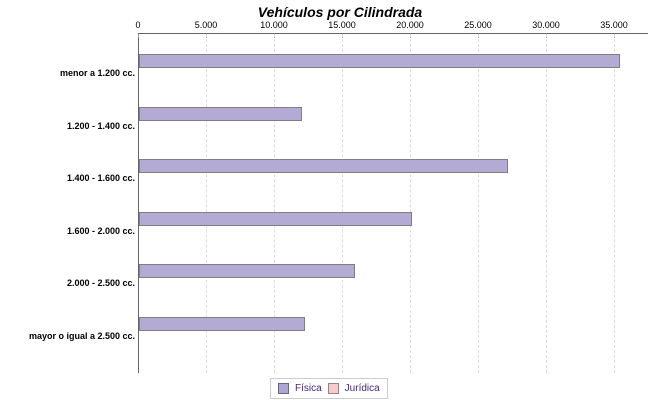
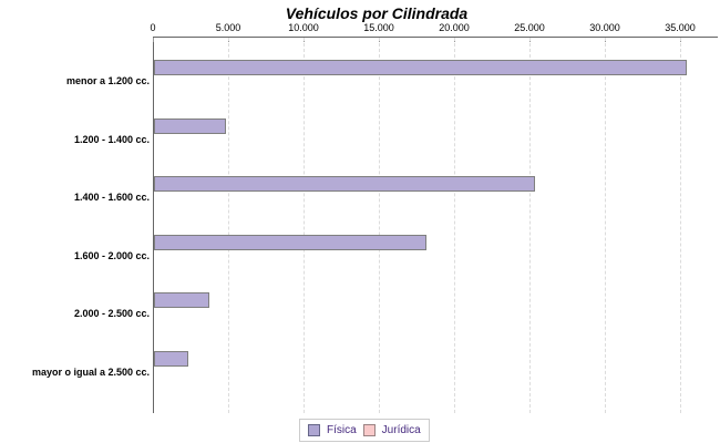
Física/1.200 - 1.400 cc.: 12000 -> 4800
Física/1.400 - 1.600 cc.: 27100 -> 25300
Física/1.600 - 2.000 cc.: 20100 -> 18100
Física/2.000 - 2.500 cc.: 15900 -> 3700
Física/mayor o igual a 2.500 cc.: 12200 -> 2300
